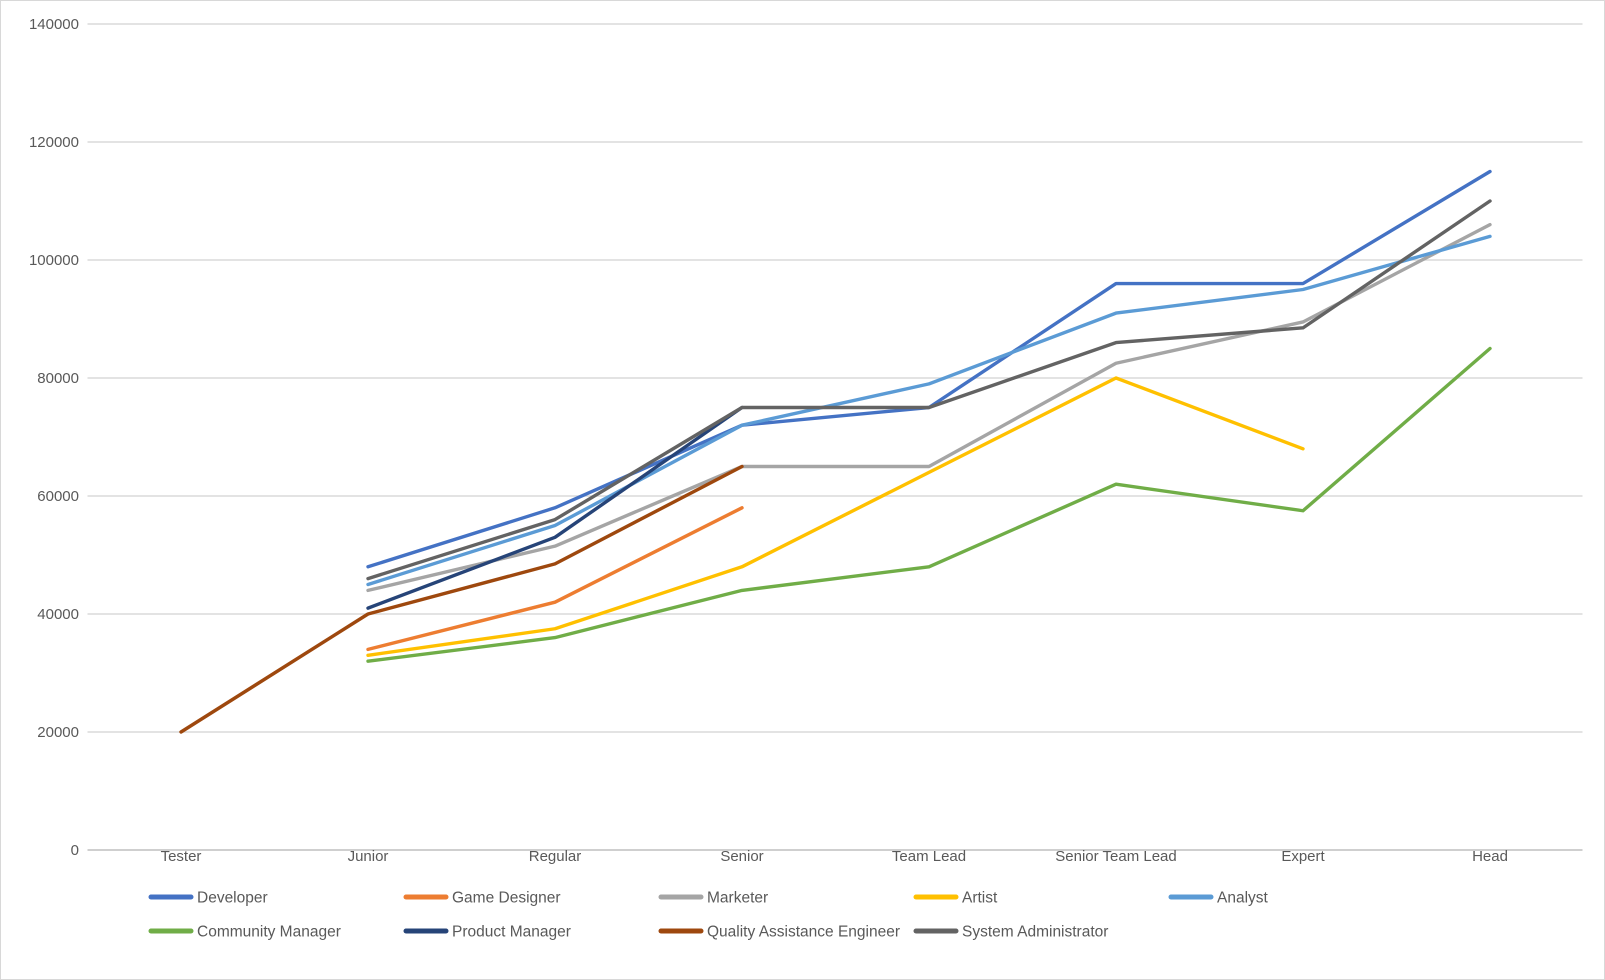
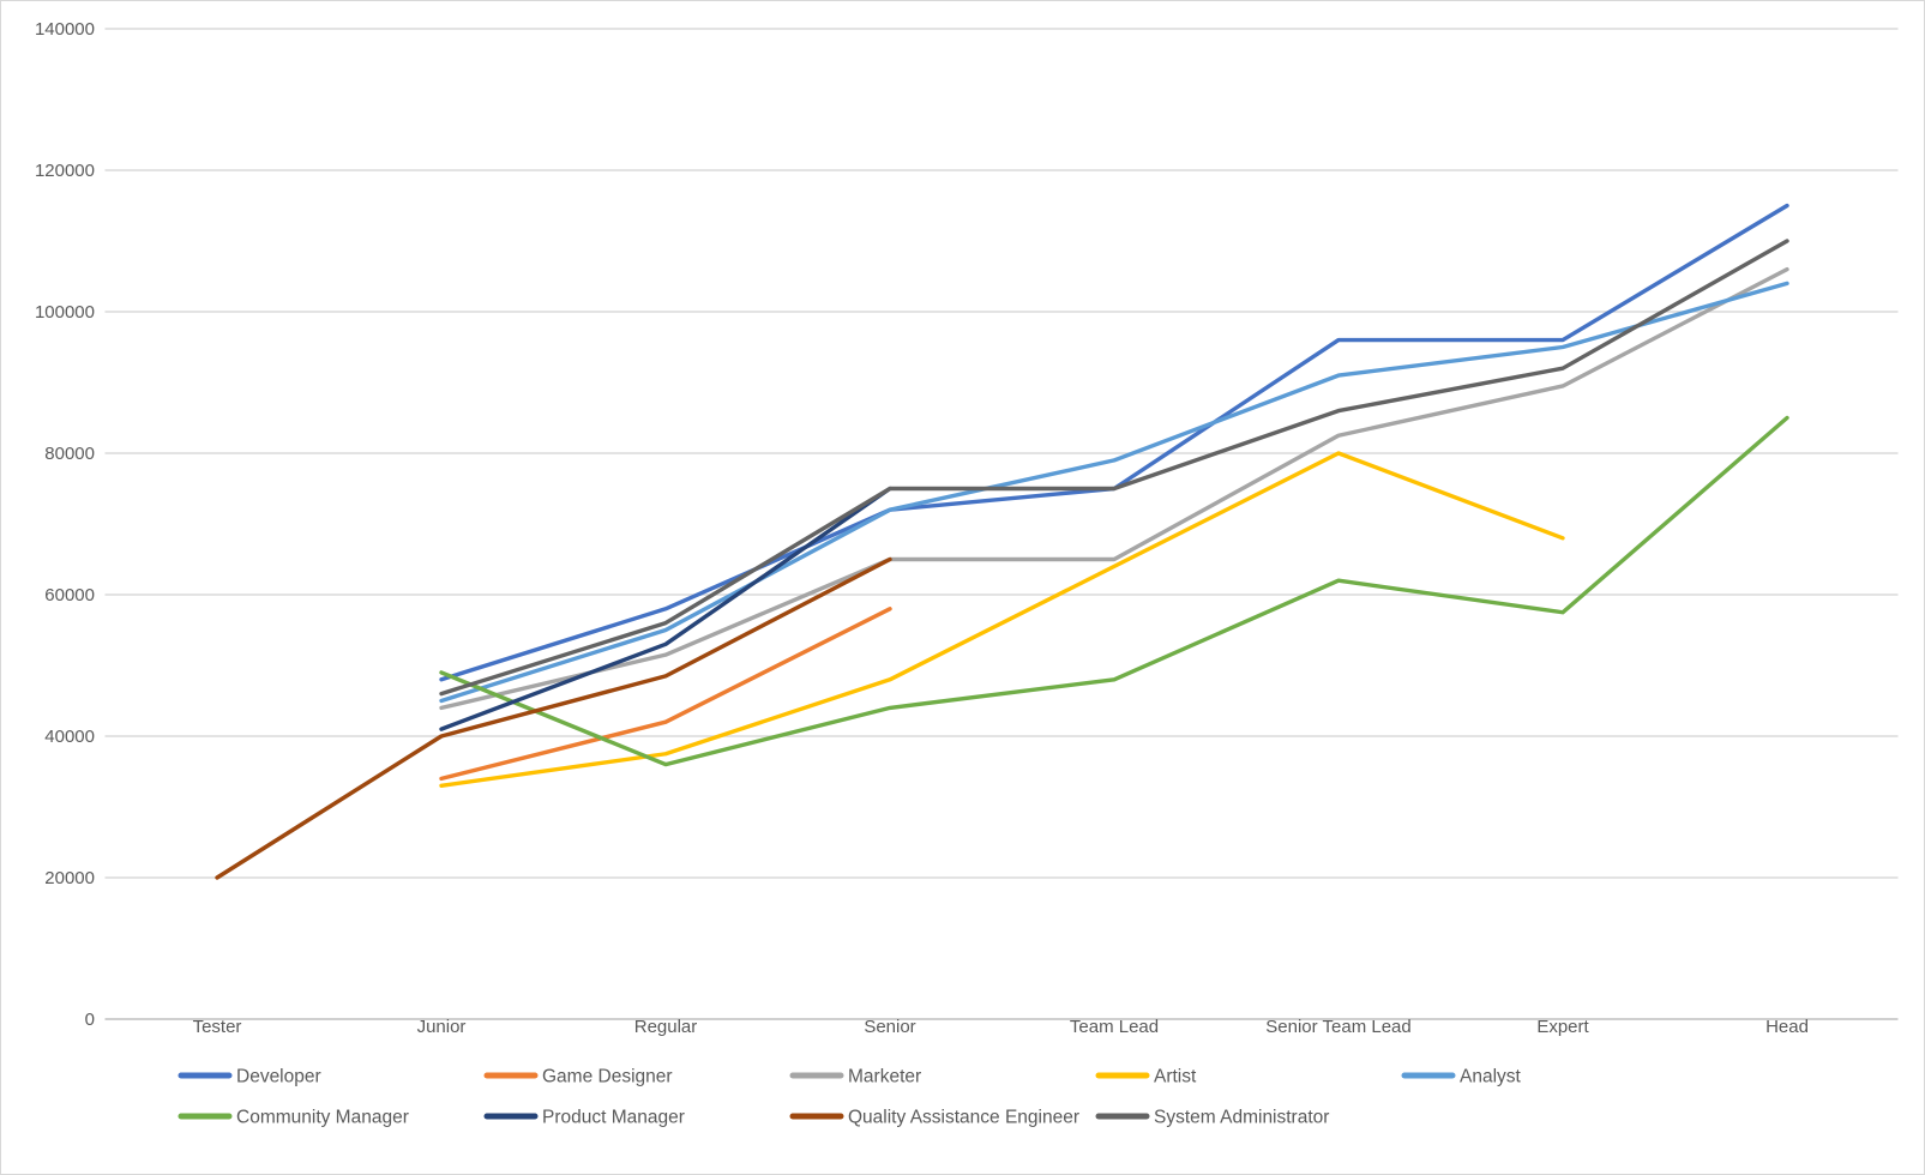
Community Manager/Junior: 32000 -> 49000
System Administrator/Expert: 88000 -> 92000
